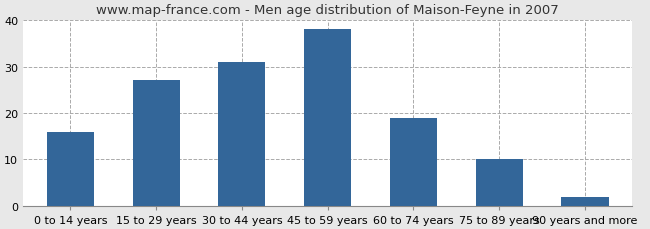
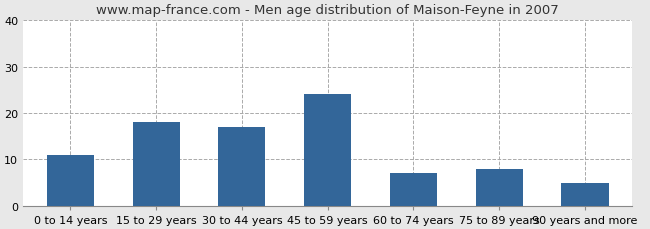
0 to 14 years: 16 -> 11
15 to 29 years: 27 -> 18
30 to 44 years: 31 -> 17
45 to 59 years: 38 -> 24
60 to 74 years: 19 -> 7
75 to 89 years: 10 -> 8
90 years and more: 2 -> 5
